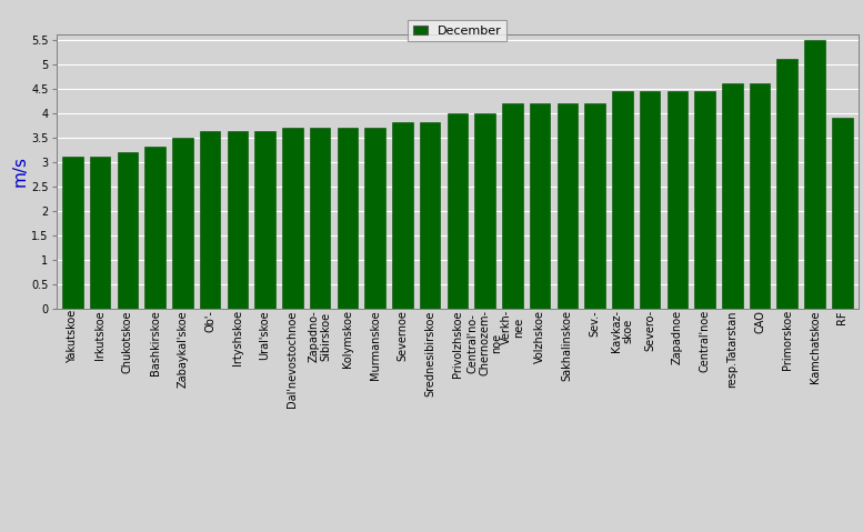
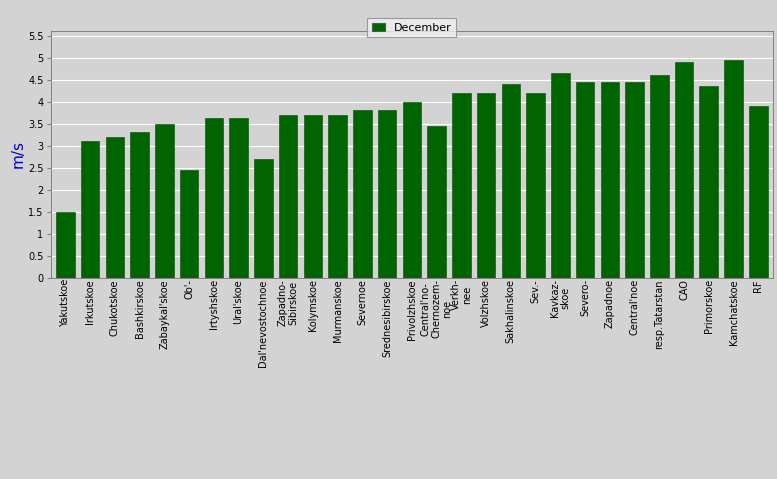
Yakutskoe: 3.10 -> 1.50
Ob'-: 3.62 -> 2.45
Dal'nevostochnoe: 3.70 -> 2.70
Central'no- Chernozem- noe: 4.00 -> 3.45
Sakhalinskoe: 4.20 -> 4.40
Kavkaz- skoe: 4.45 -> 4.65
CAO: 4.60 -> 4.90
Primorskoe: 5.10 -> 4.35
Kamchatskoe: 5.50 -> 4.95
